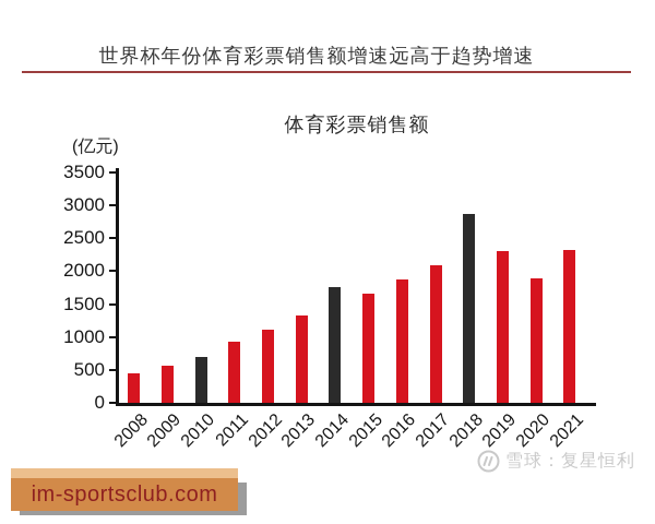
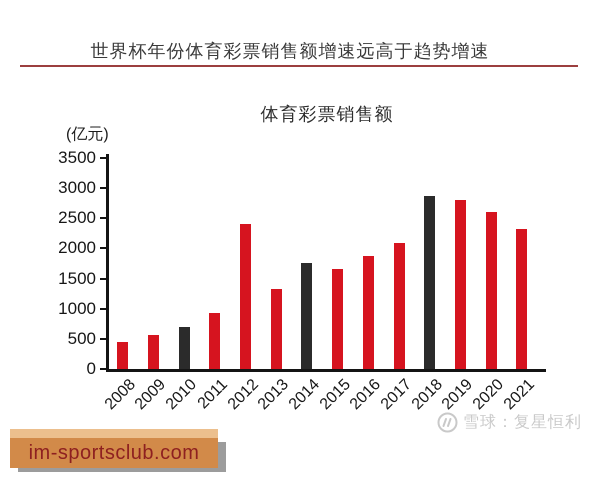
2012: 1100 -> 2400
2019: 2300 -> 2800
2020: 1900 -> 2600
